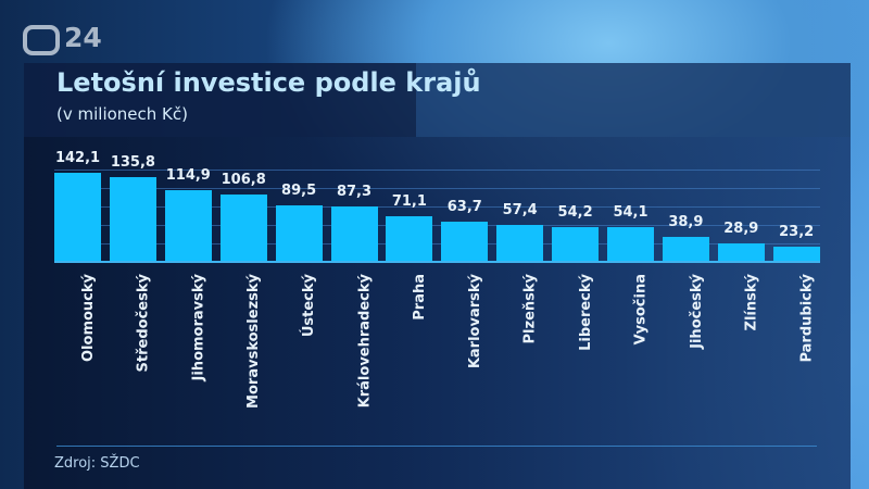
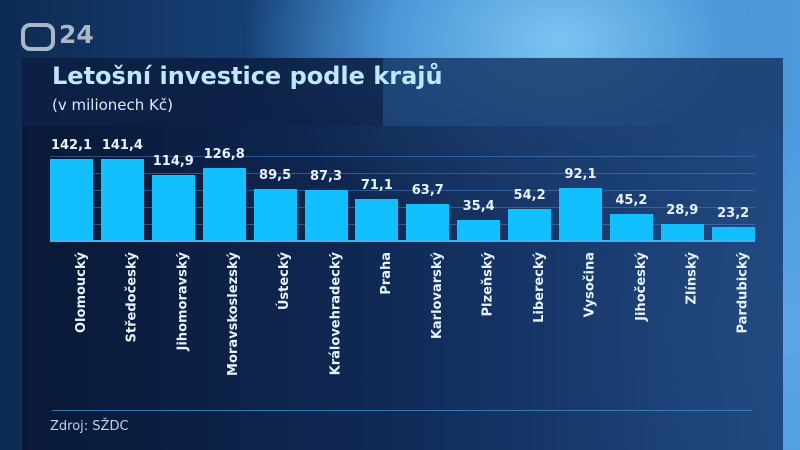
Středočeský: 135,8 -> 141,4
Moravskoslezský: 106,8 -> 126,8
Plzeňský: 57,4 -> 35,4
Vysočina: 54,1 -> 92,1
Jihočeský: 38,9 -> 45,2
